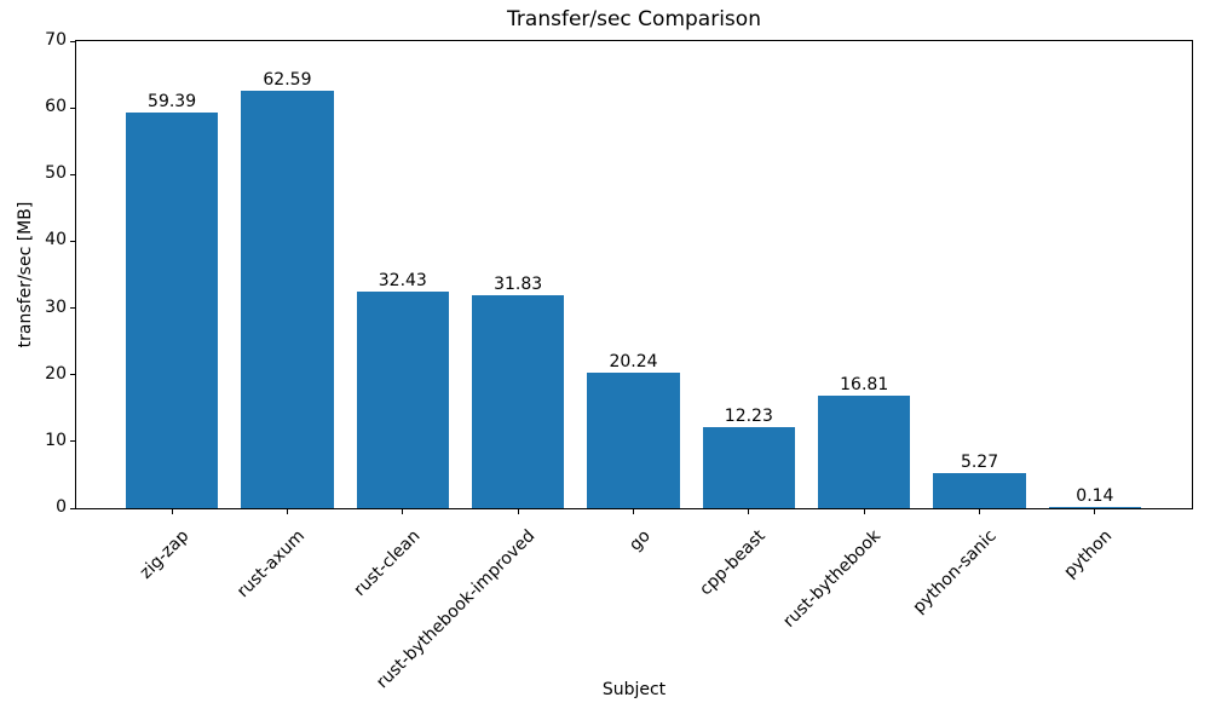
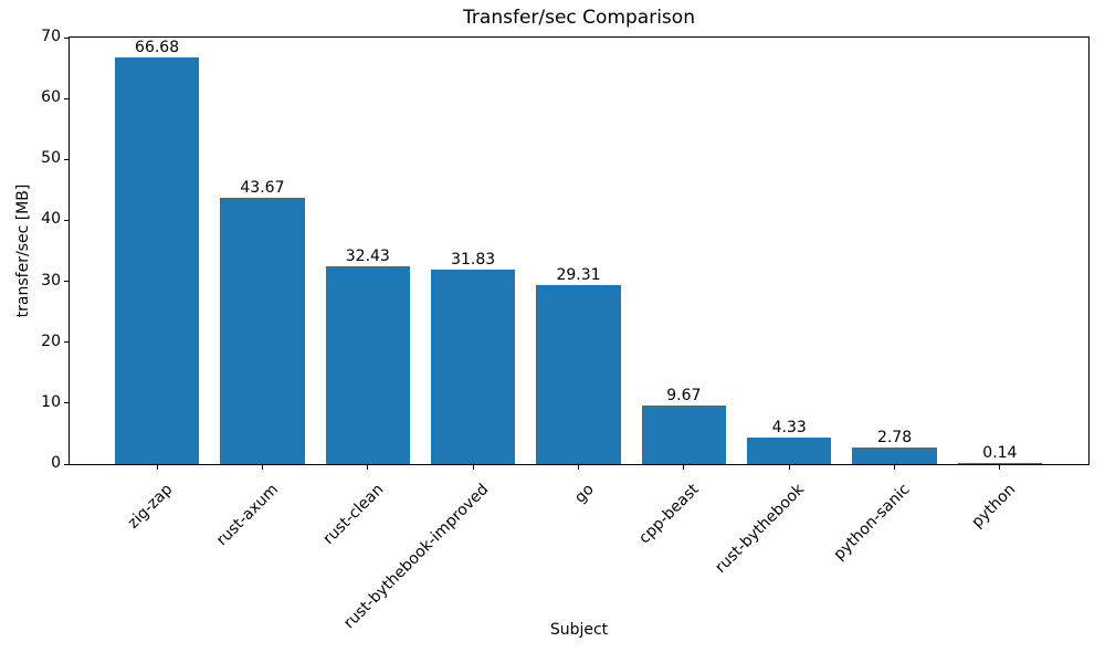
zig-zap: 59.39 -> 66.68
rust-axum: 62.59 -> 43.67
go: 20.24 -> 29.31
cpp-beast: 12.23 -> 9.67
rust-bythebook: 16.81 -> 4.33
python-sanic: 5.27 -> 2.78
